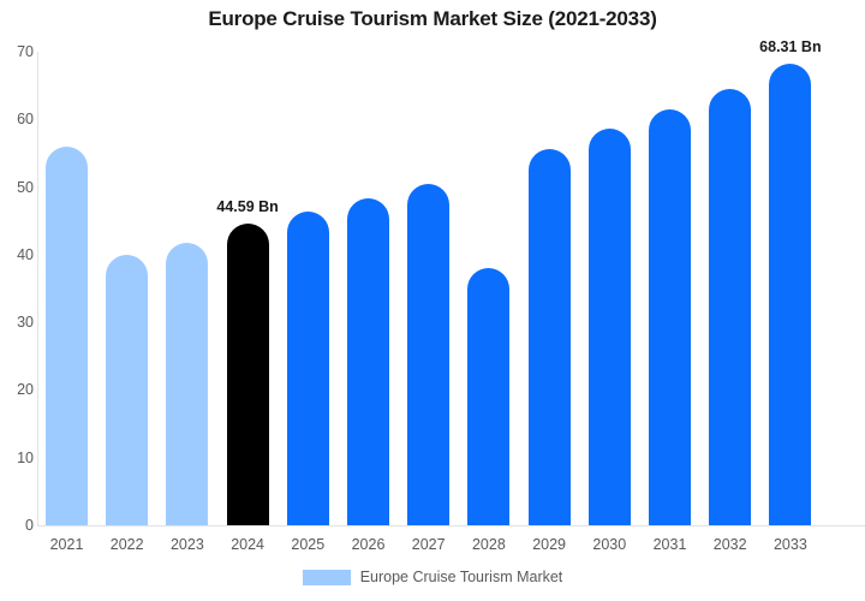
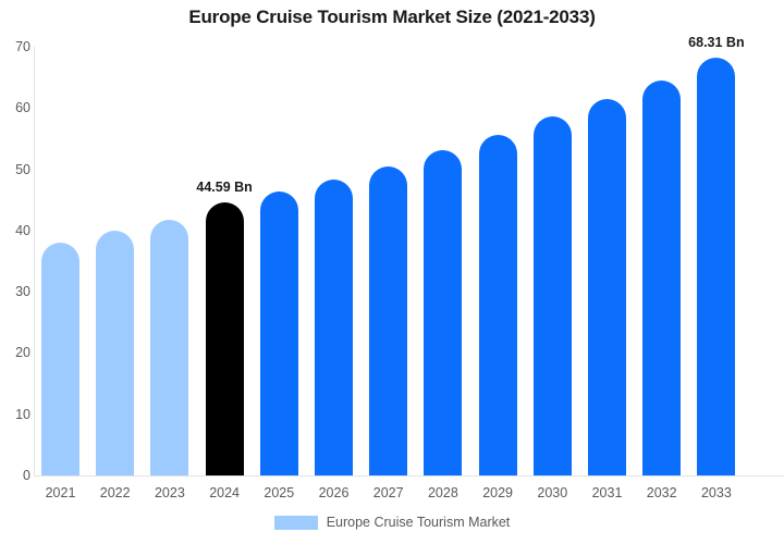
2021: 56 -> 38
2028: 38 -> 53
